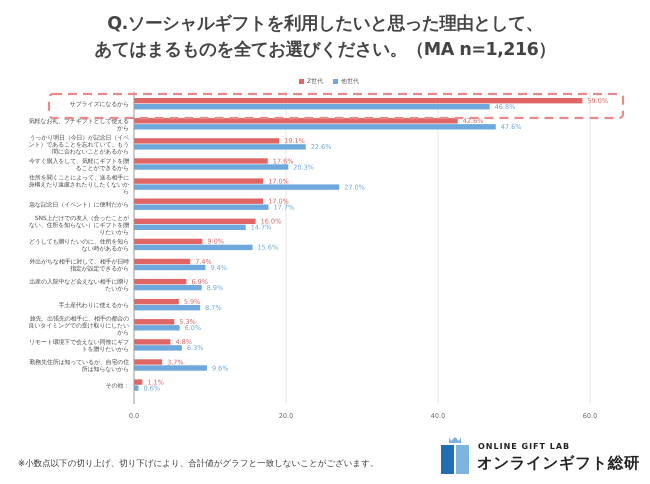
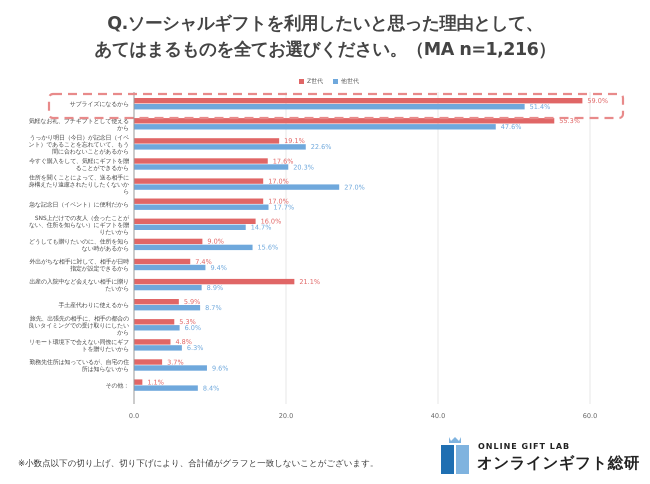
他世代/サプライズになるから: 46.8% -> 51.4%
Z世代/気軽なお礼、プチギフトとして使えるから: 42.6% -> 55.3%
Z世代/出産の入院中など会えない相手に贈りたいから: 6.9% -> 21.1%
他世代/その他：: 0.6% -> 8.4%
